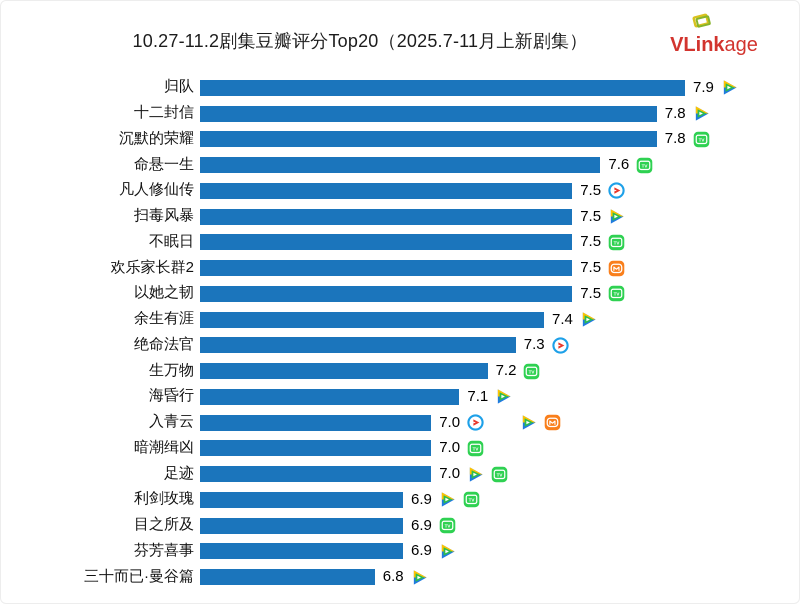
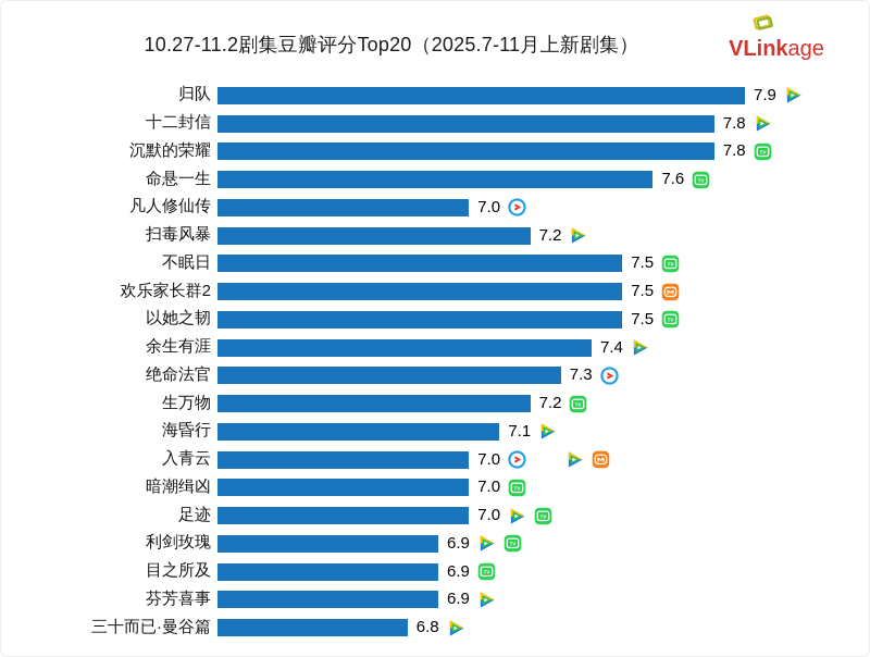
凡人修仙传: 7.5 -> 7.0
扫毒风暴: 7.5 -> 7.2
